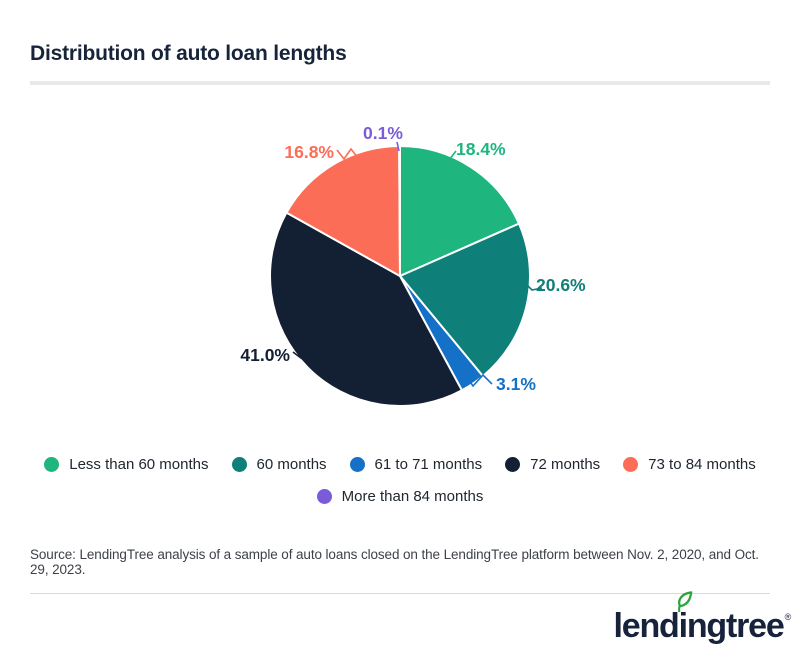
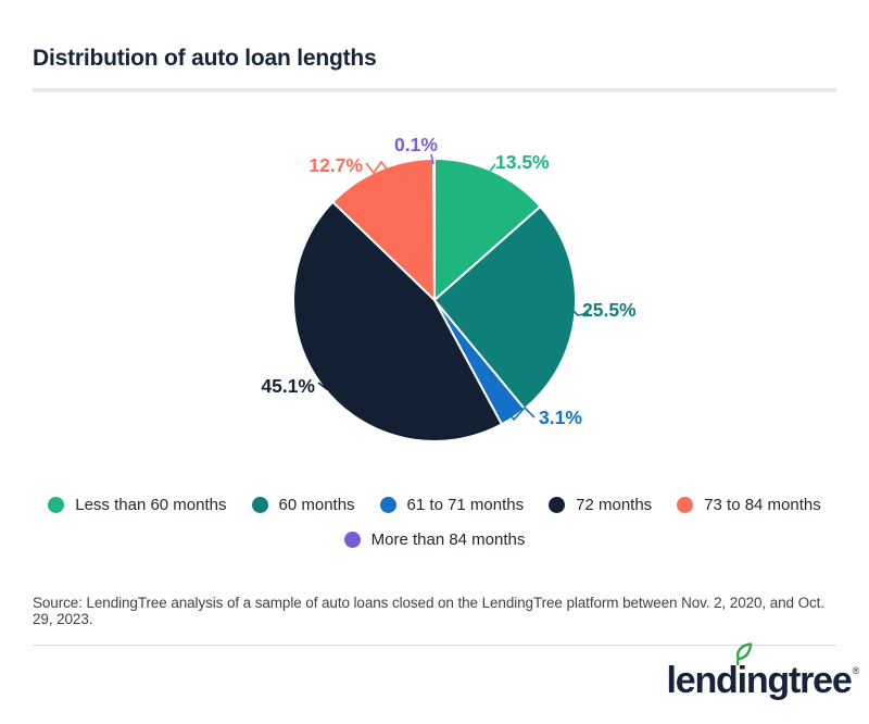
Less than 60 months: 18.4% -> 13.5%
60 months: 20.6% -> 25.5%
72 months: 41.0% -> 45.1%
73 to 84 months: 16.8% -> 12.7%
